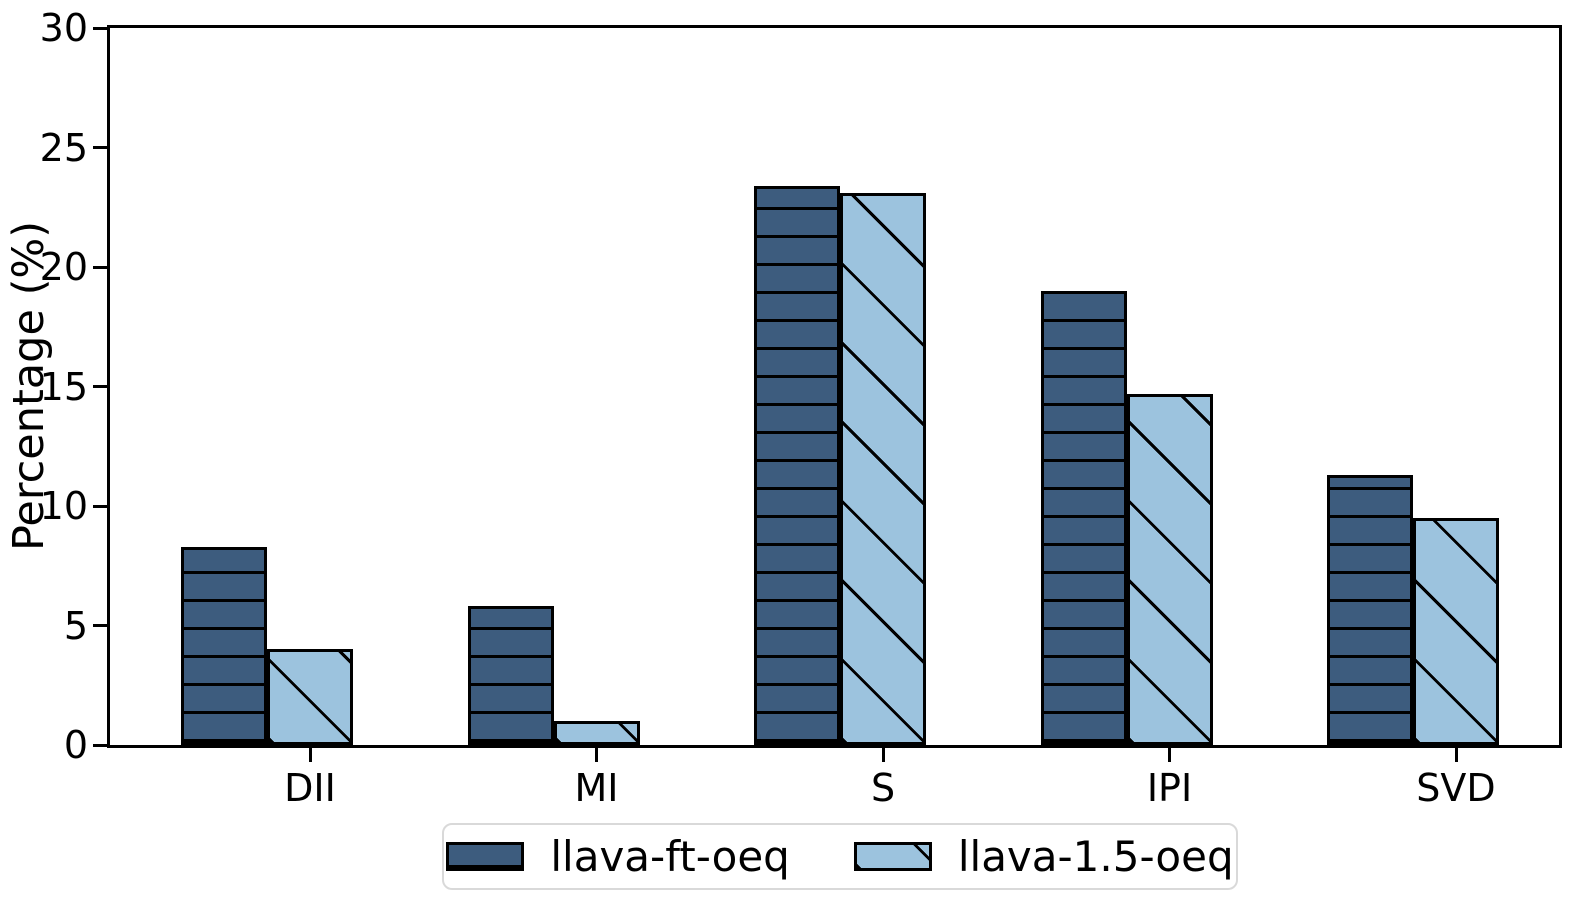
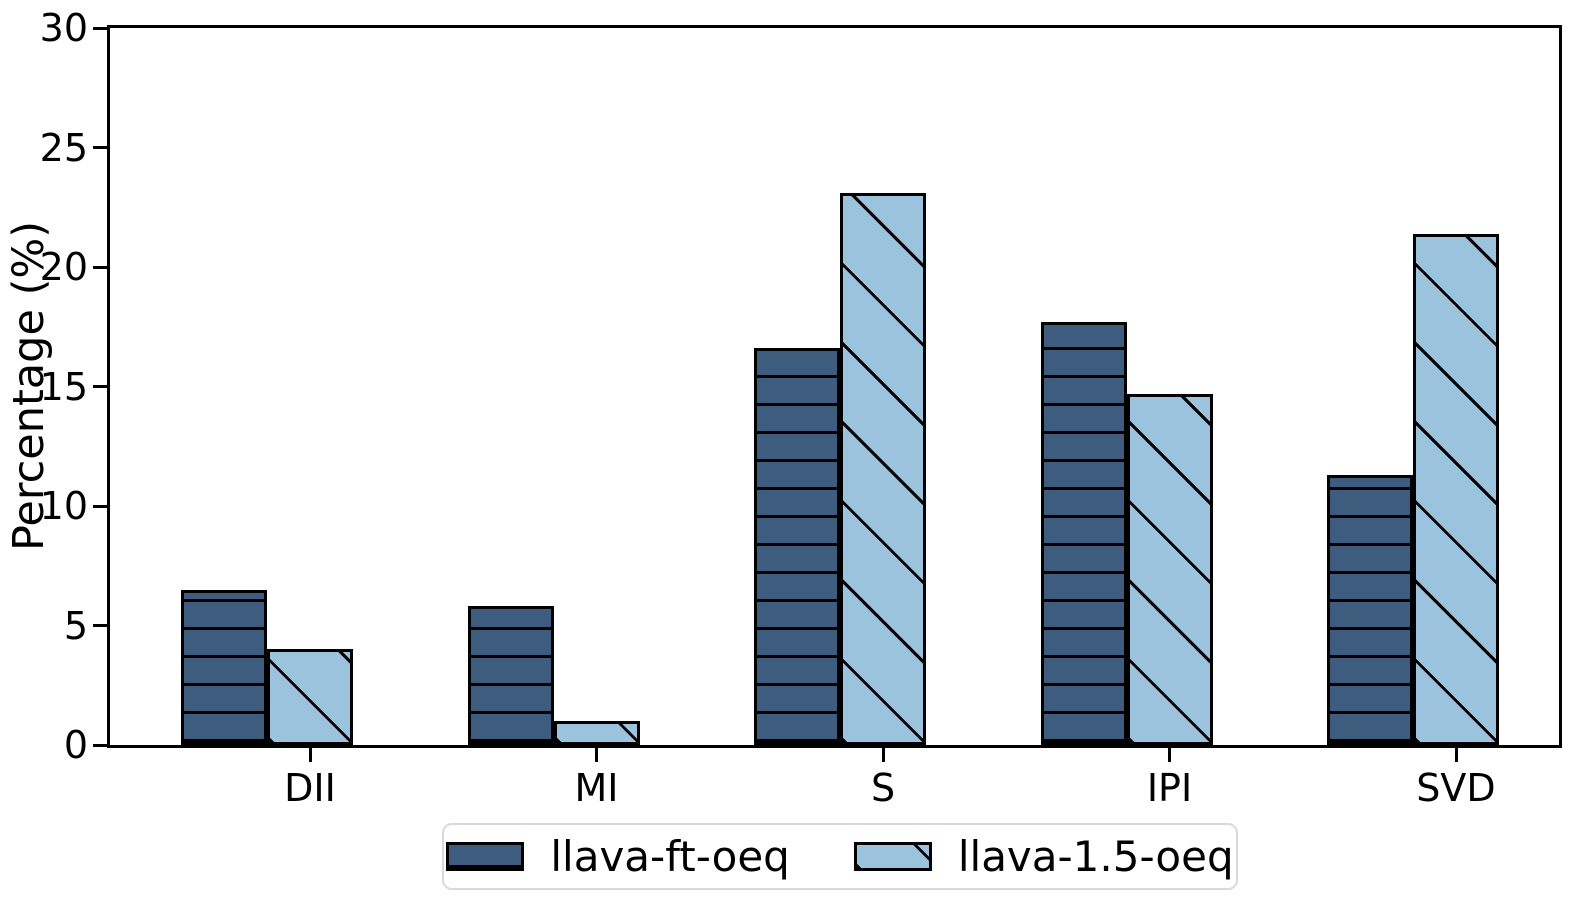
llava-ft-oeq/DII: 8.3 -> 6.5
llava-ft-oeq/S: 23.4 -> 16.6
llava-ft-oeq/IPI: 19.0 -> 17.7
llava-1.5-oeq/SVD: 9.5 -> 21.4
